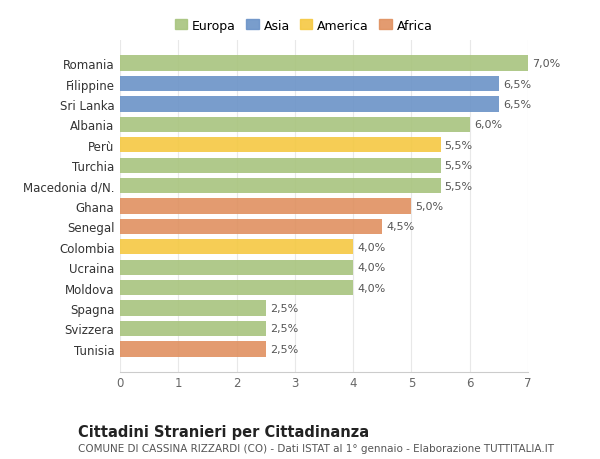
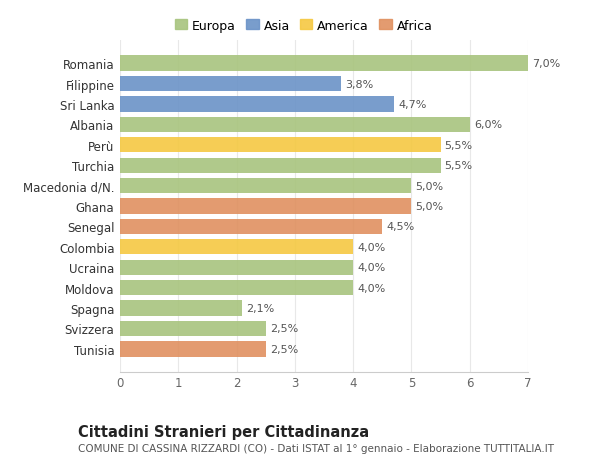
Filippine: 6,5% -> 3,8%
Sri Lanka: 6,5% -> 4,7%
Macedonia d/N.: 5,5% -> 5,0%
Spagna: 2,5% -> 2,1%
